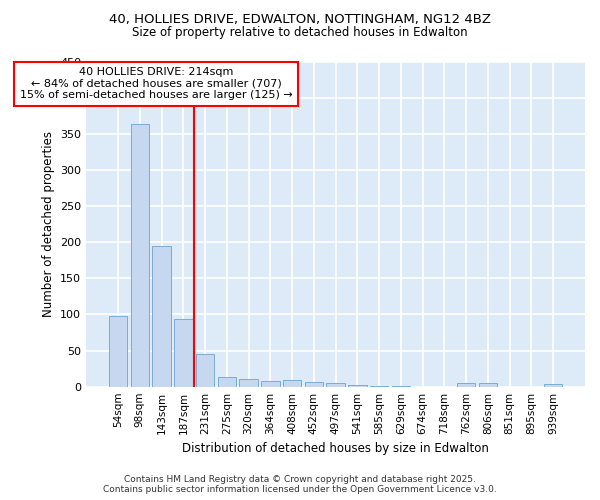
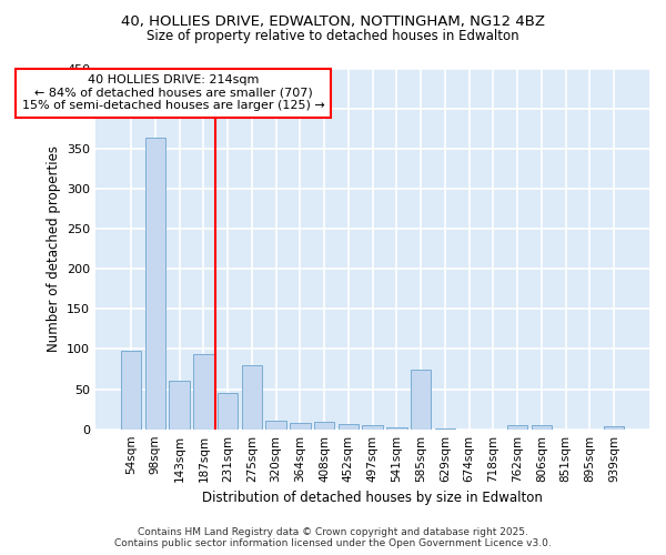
143sqm: 195 -> 60
275sqm: 14 -> 80
585sqm: 1 -> 74
